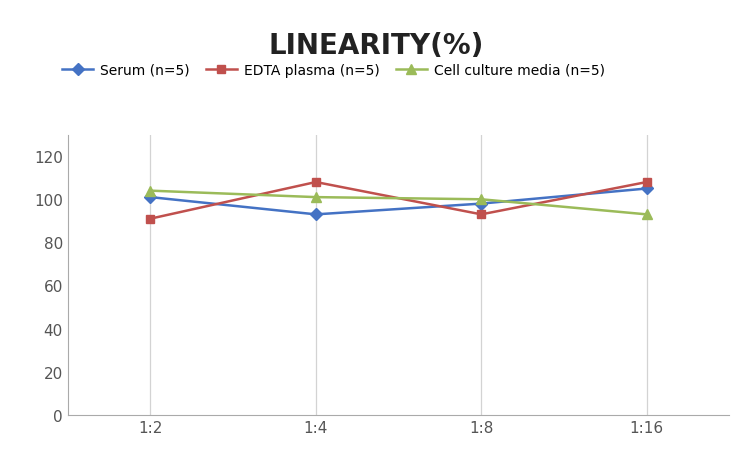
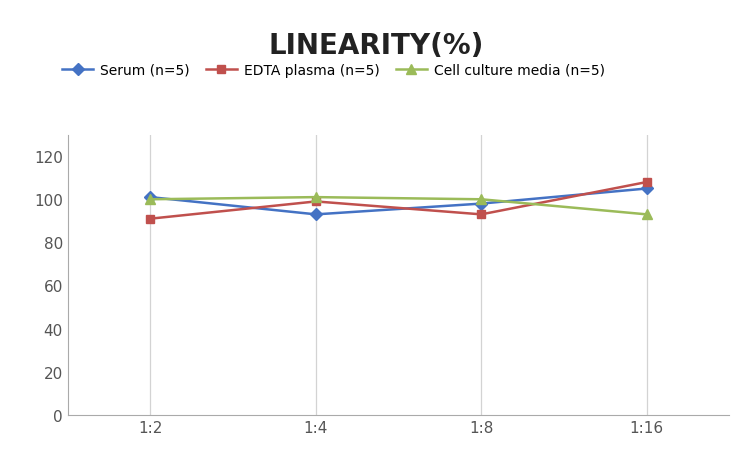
Cell culture media (n=5)/1:2: 104 -> 100
EDTA plasma (n=5)/1:4: 108 -> 99
